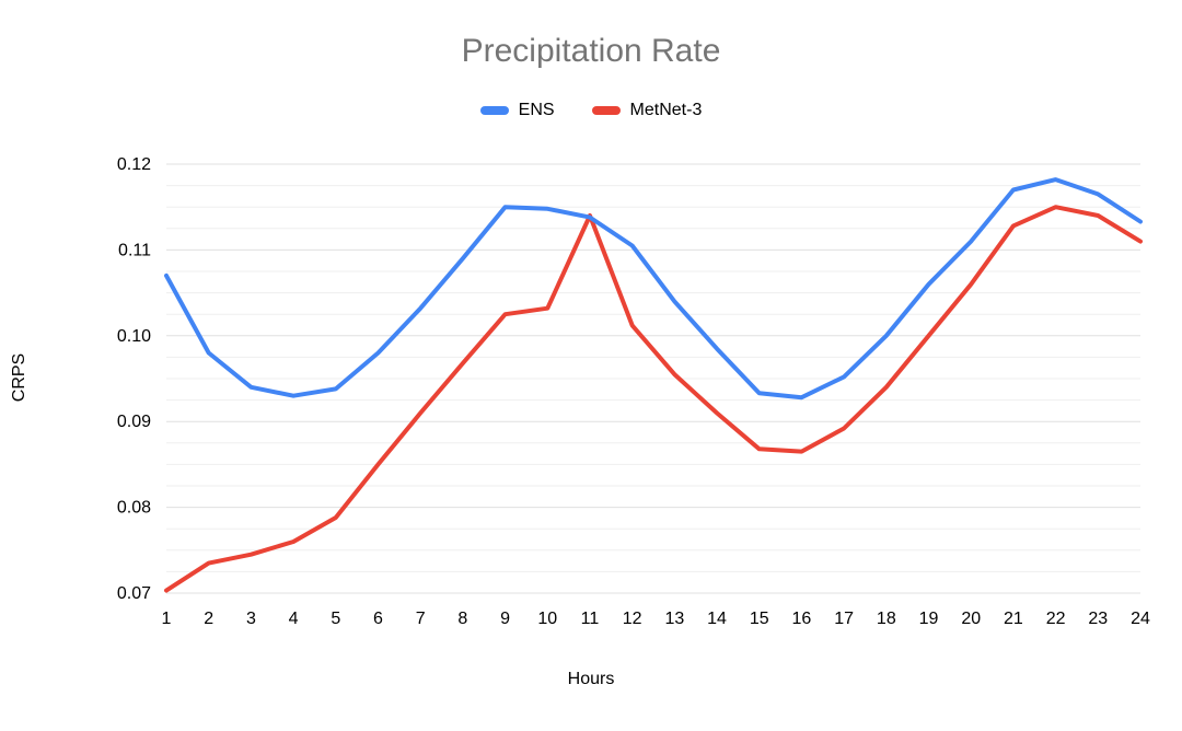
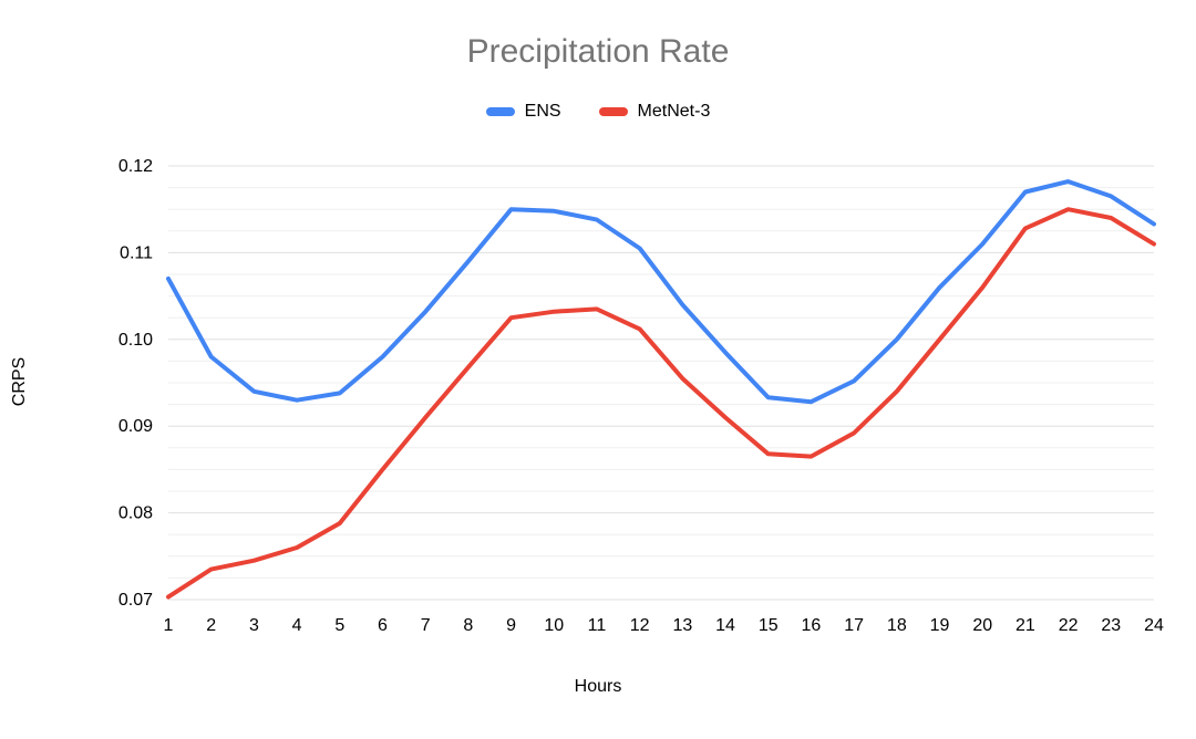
MetNet-3/11: 0.114 -> 0.103
